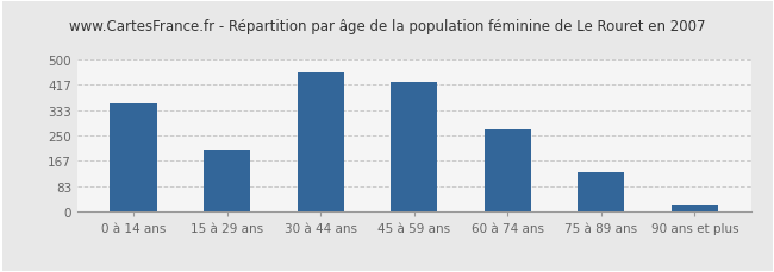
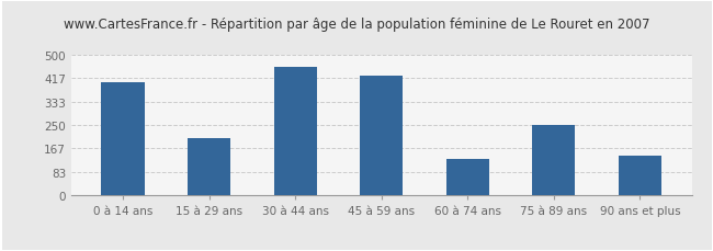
0 à 14 ans: 355 -> 400
60 à 74 ans: 268 -> 130
75 à 89 ans: 128 -> 250
90 ans et plus: 20 -> 140
